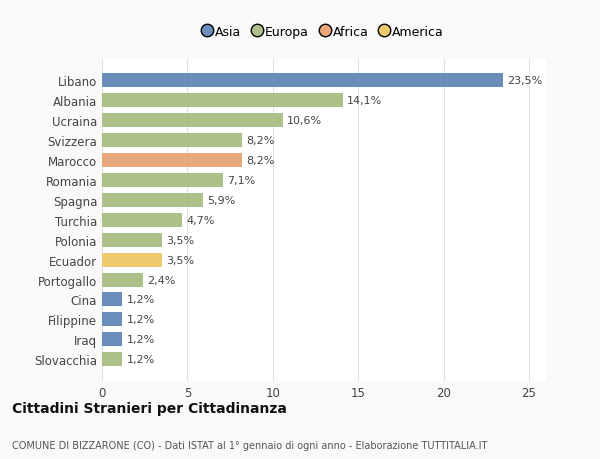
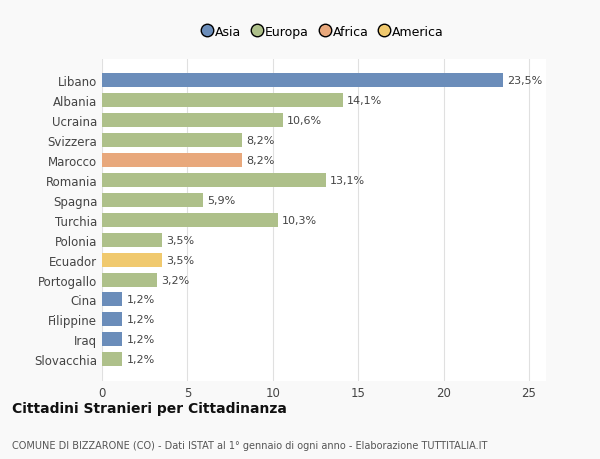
Romania: 7,1% -> 13,1%
Turchia: 4,7% -> 10,3%
Portogallo: 2,4% -> 3,2%
